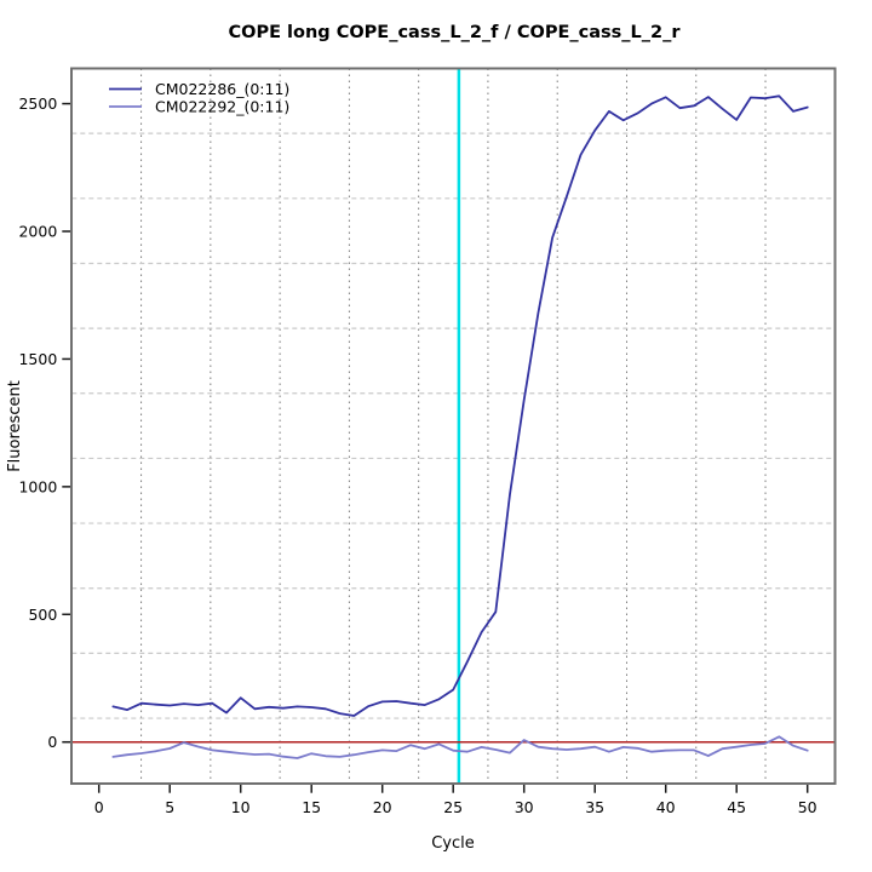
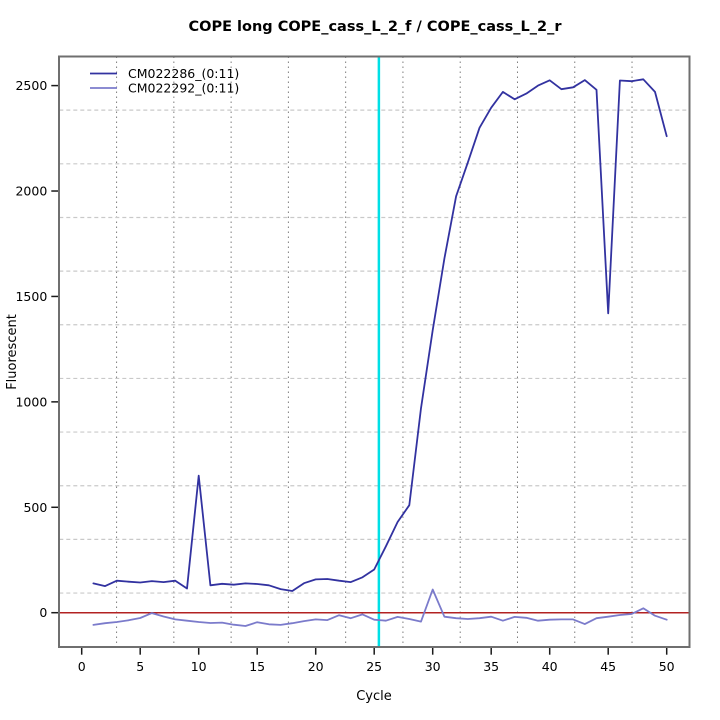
CM022286_(0:11)/10: 170 -> 650
CM022292_(0:11)/30: 10 -> 110
CM022286_(0:11)/45: 2440 -> 1420
CM022286_(0:11)/50: 2490 -> 2260
